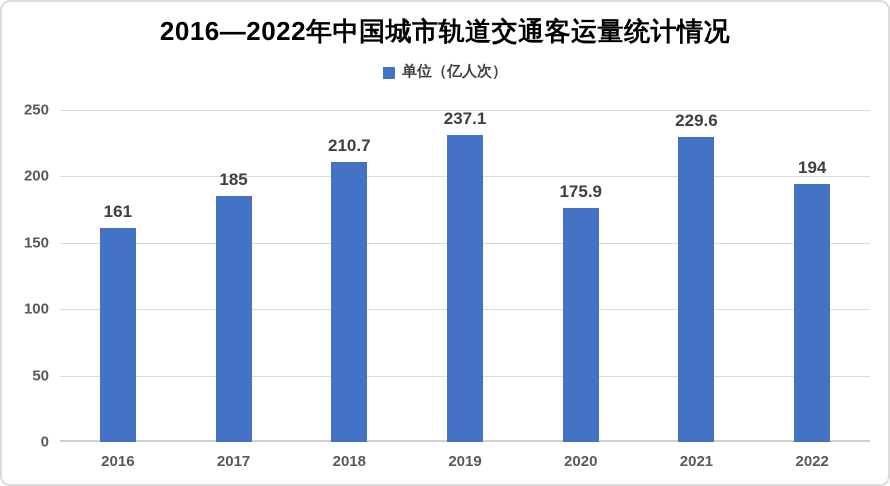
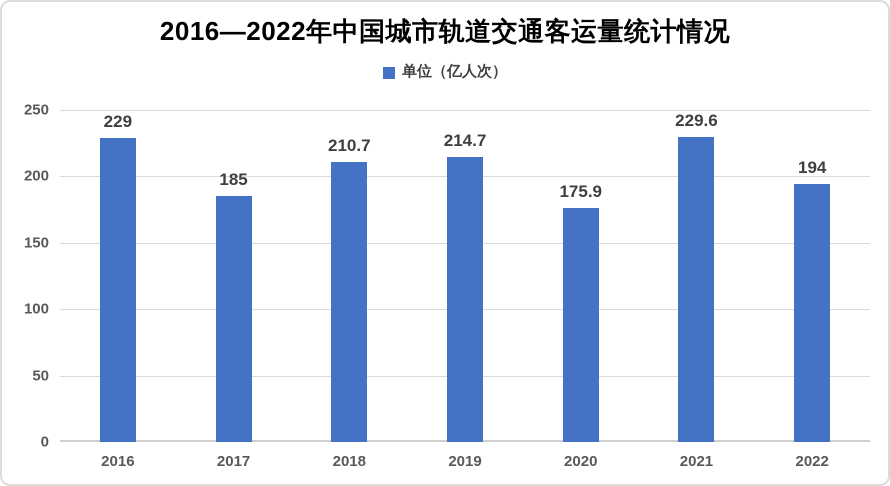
2016: 161 -> 229
2019: 237.1 -> 214.7
